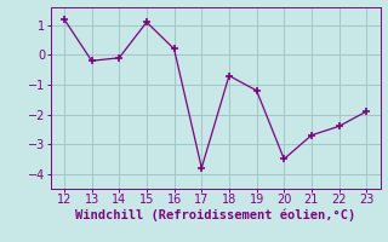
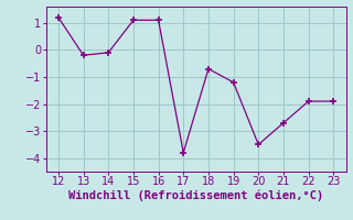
16: 0.2 -> 1.1
22: -2.4 -> -1.9
